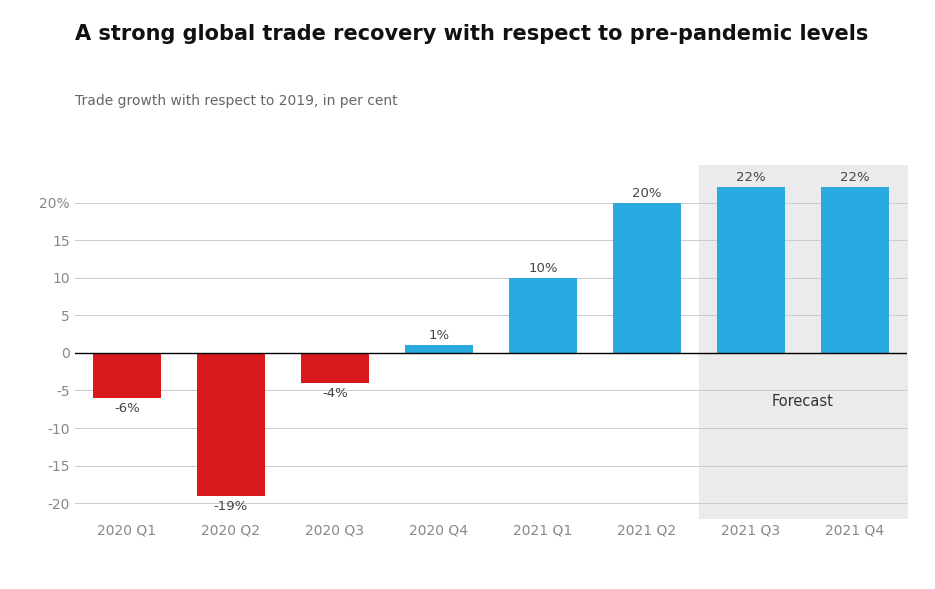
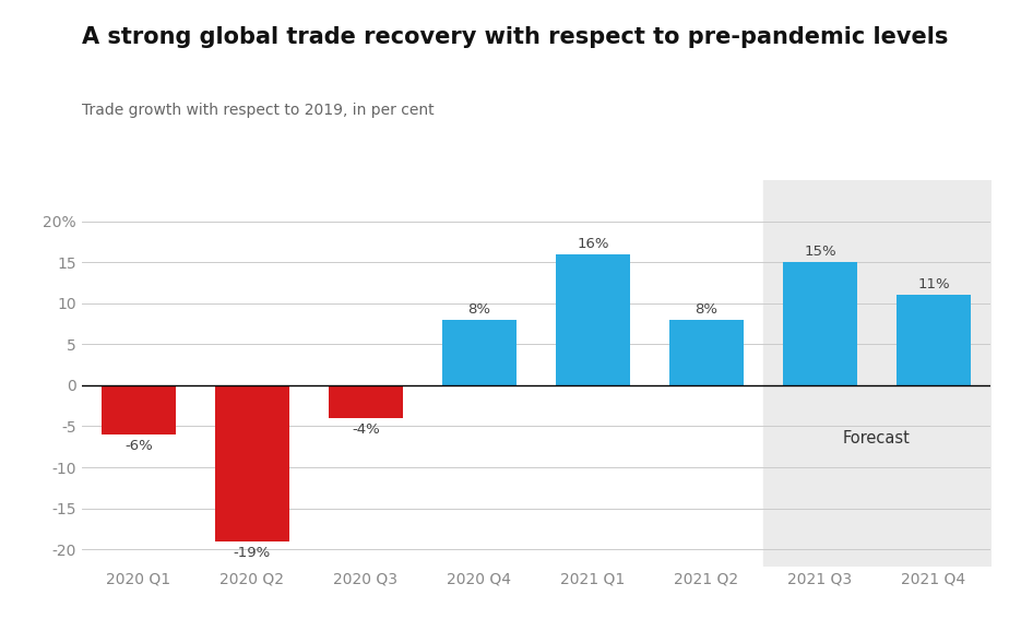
2020 Q4: 1% -> 8%
2021 Q1: 10% -> 16%
2021 Q2: 20% -> 8%
2021 Q3: 22% -> 15%
2021 Q4: 22% -> 11%
